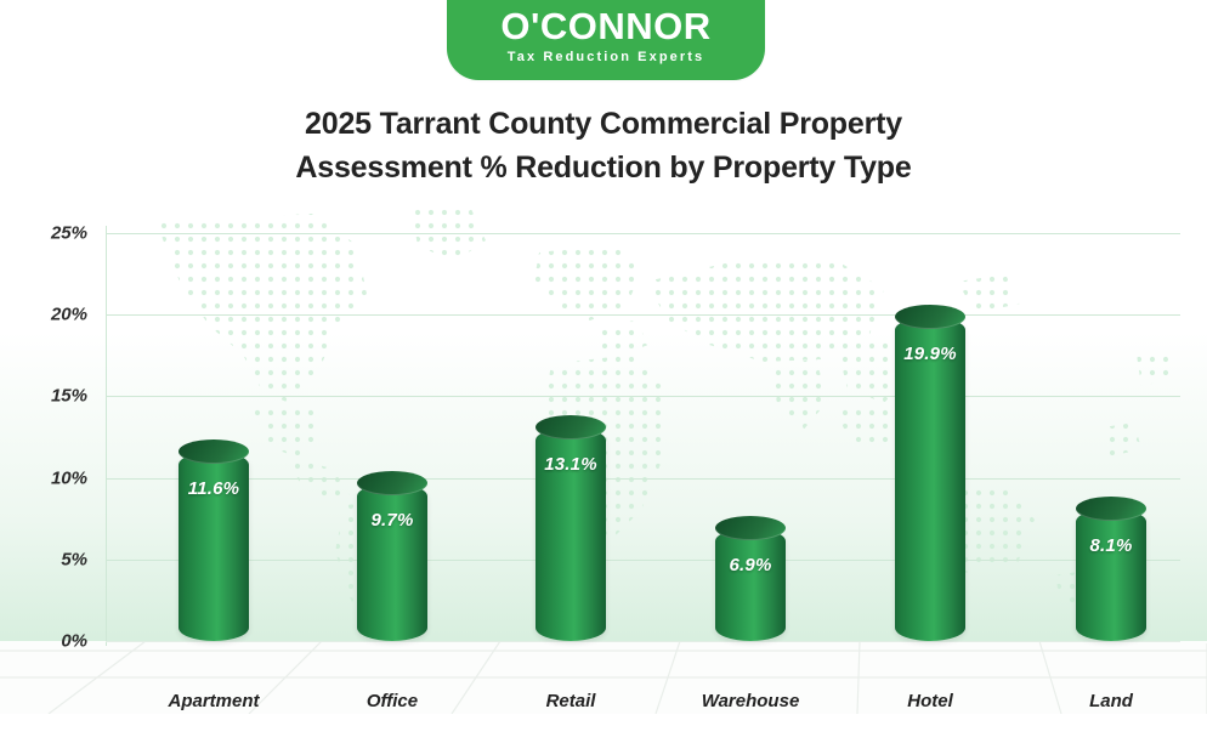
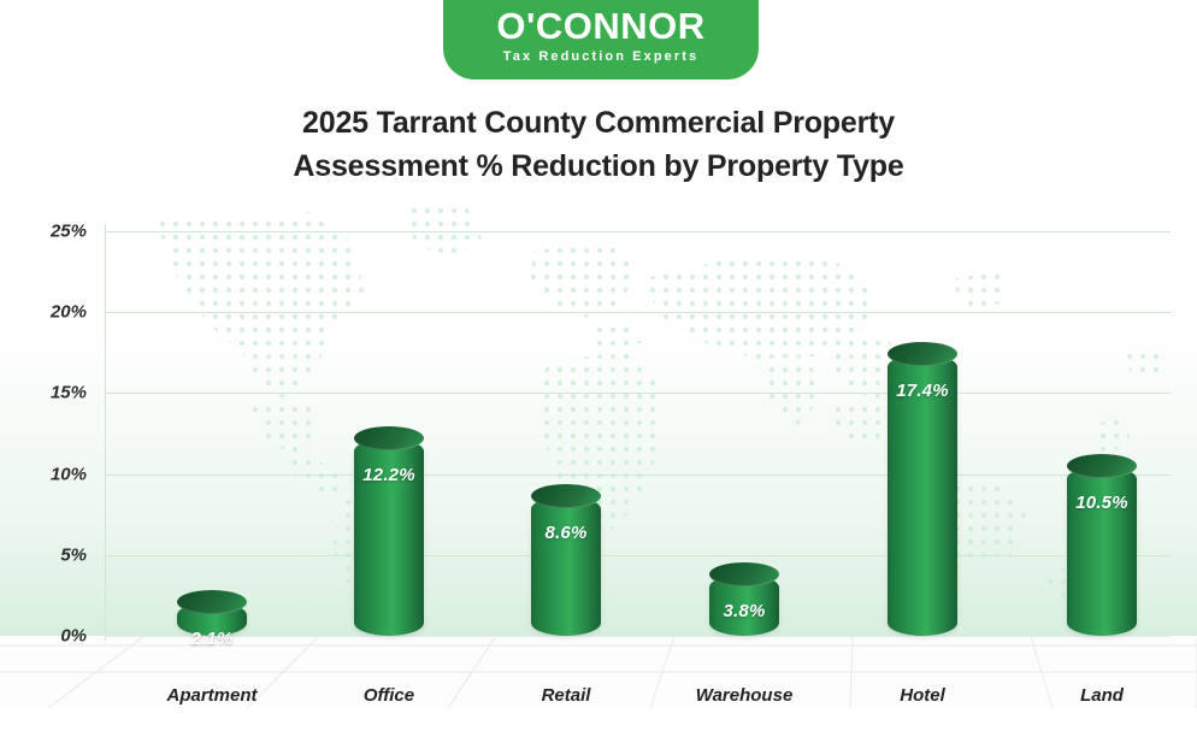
Apartment: 11.6% -> 2.1%
Office: 9.7% -> 12.2%
Retail: 13.1% -> 8.6%
Warehouse: 6.9% -> 3.8%
Hotel: 19.9% -> 17.4%
Land: 8.1% -> 10.5%
